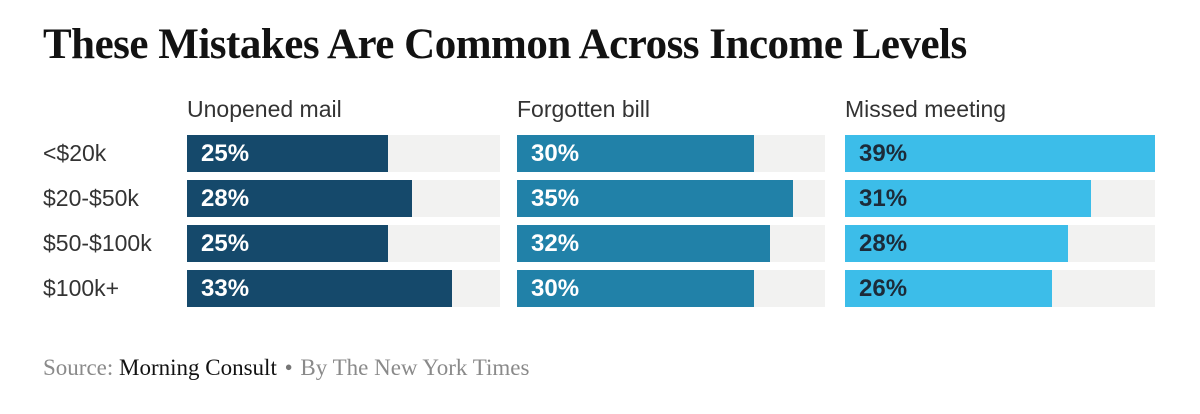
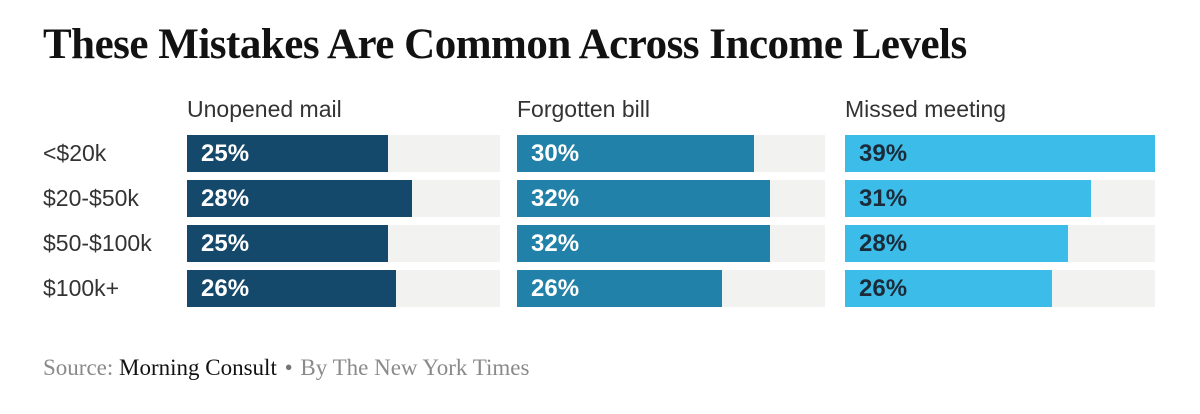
Forgotten bill/$20-$50k: 35% -> 32%
Unopened mail/$100k+: 33% -> 26%
Forgotten bill/$100k+: 30% -> 26%
